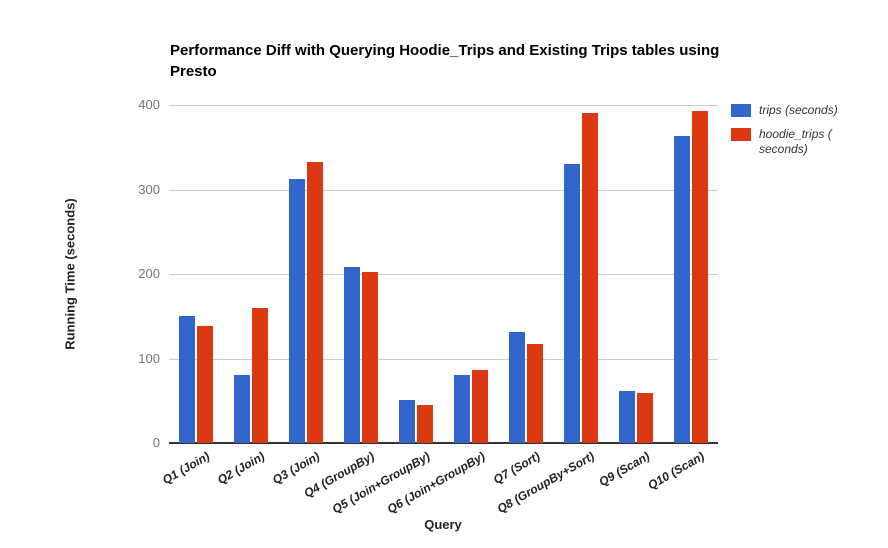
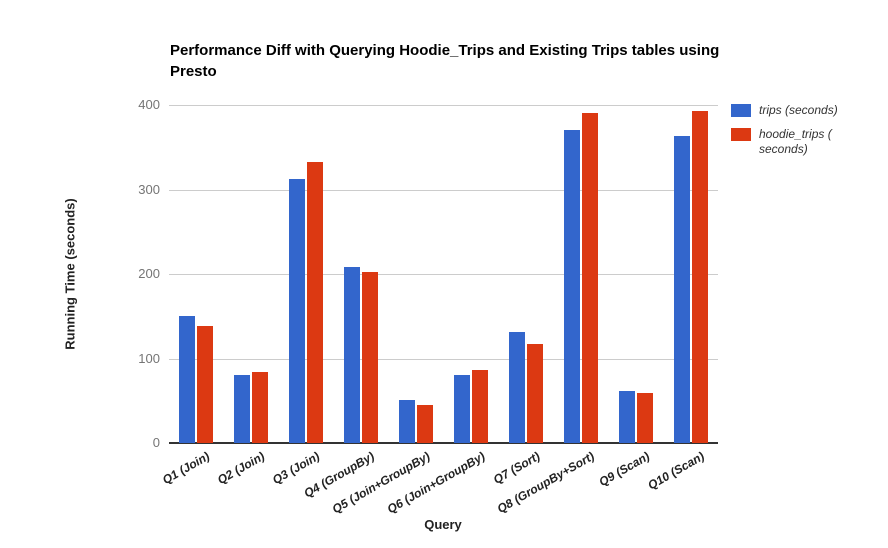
hoodie_trips ( seconds)/Q2 (Join): 160 -> 80
trips (seconds)/Q8 (GroupBy+Sort): 330 -> 370
